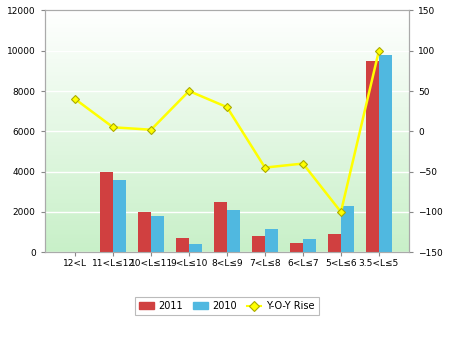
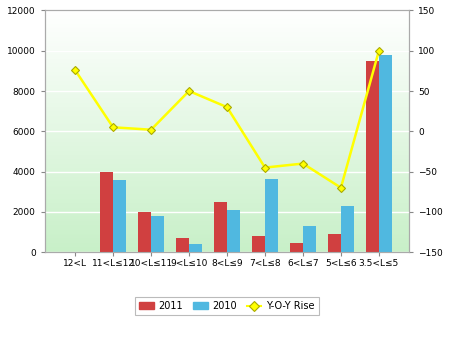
Y-O-Y Rise/12<L: 40 -> 76
2010/7<L≤8: 1150 -> 3650
2010/6<L≤7: 650 -> 1300
Y-O-Y Rise/5<L≤6: -100 -> -70
